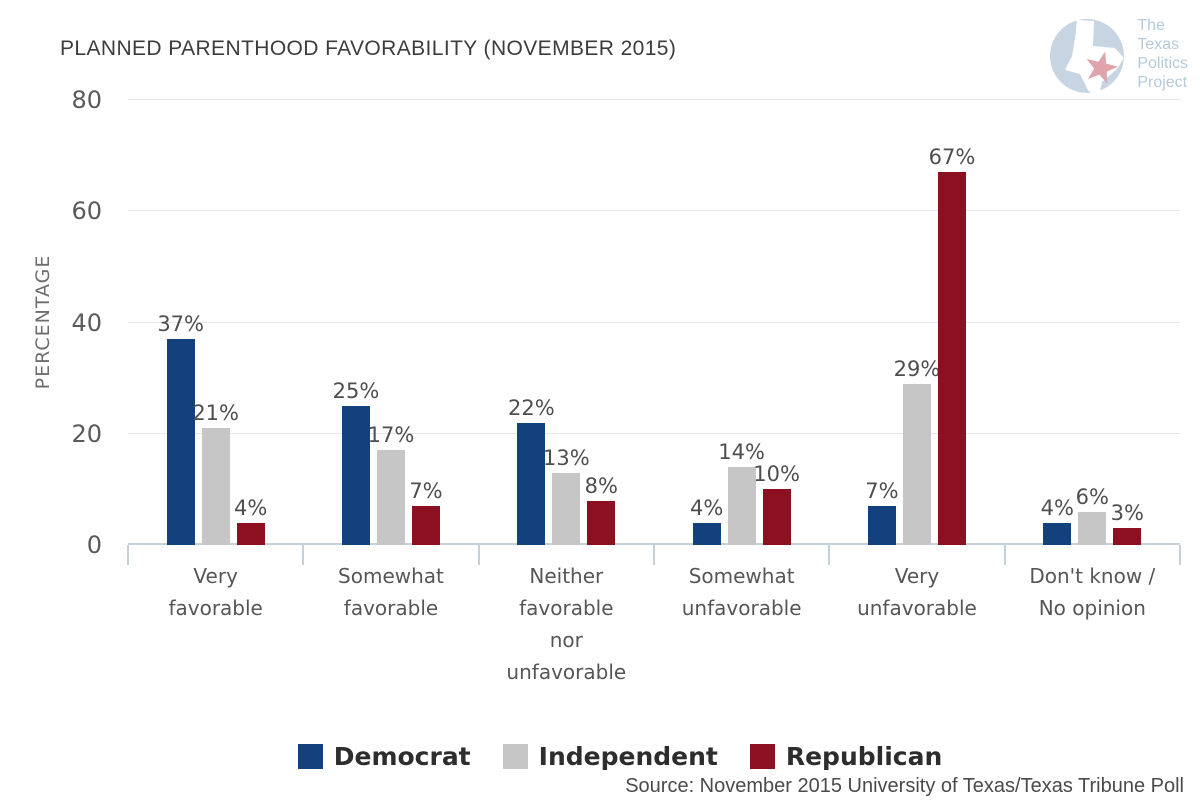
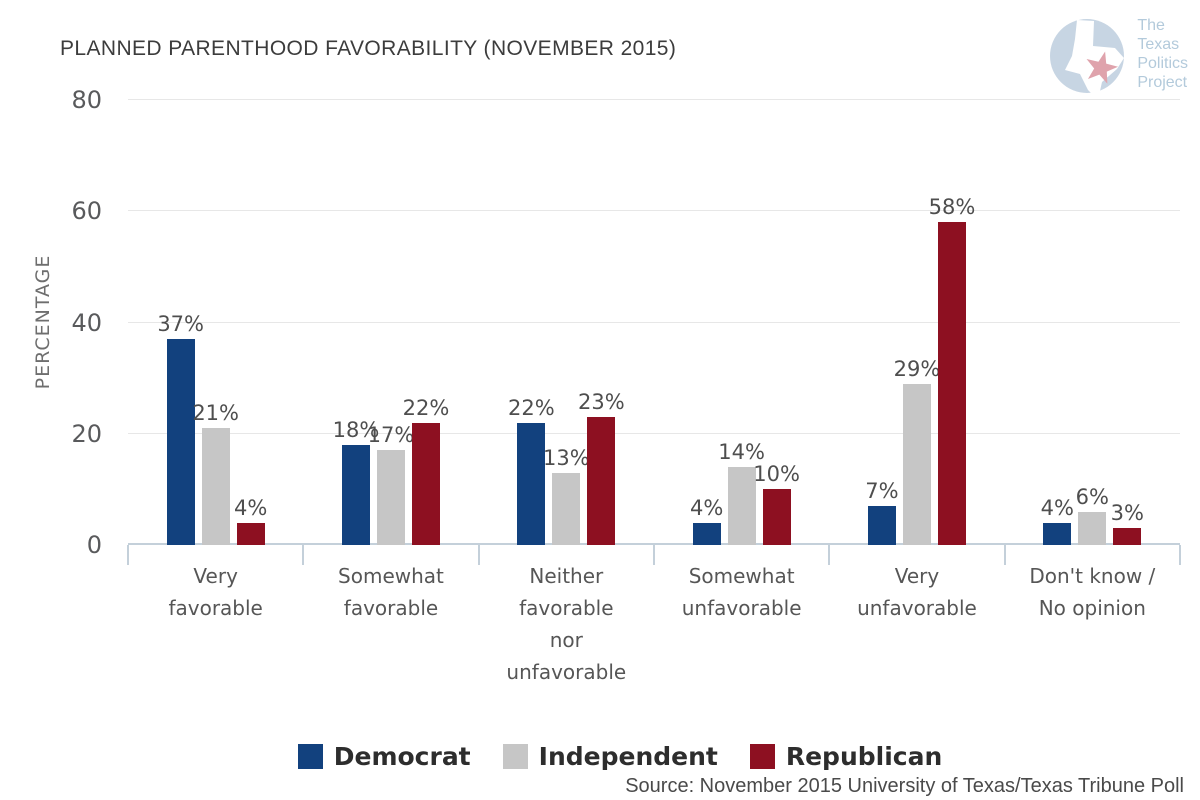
Democrat/Somewhat favorable: 25% -> 18%
Republican/Somewhat favorable: 7% -> 22%
Republican/Neither favorable nor unfavorable: 8% -> 23%
Republican/Very unfavorable: 67% -> 58%
